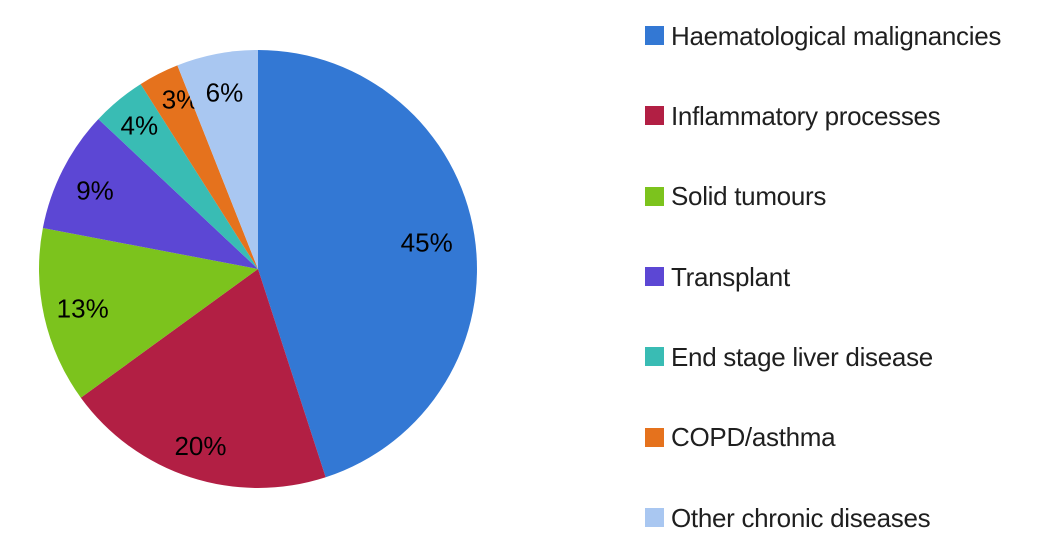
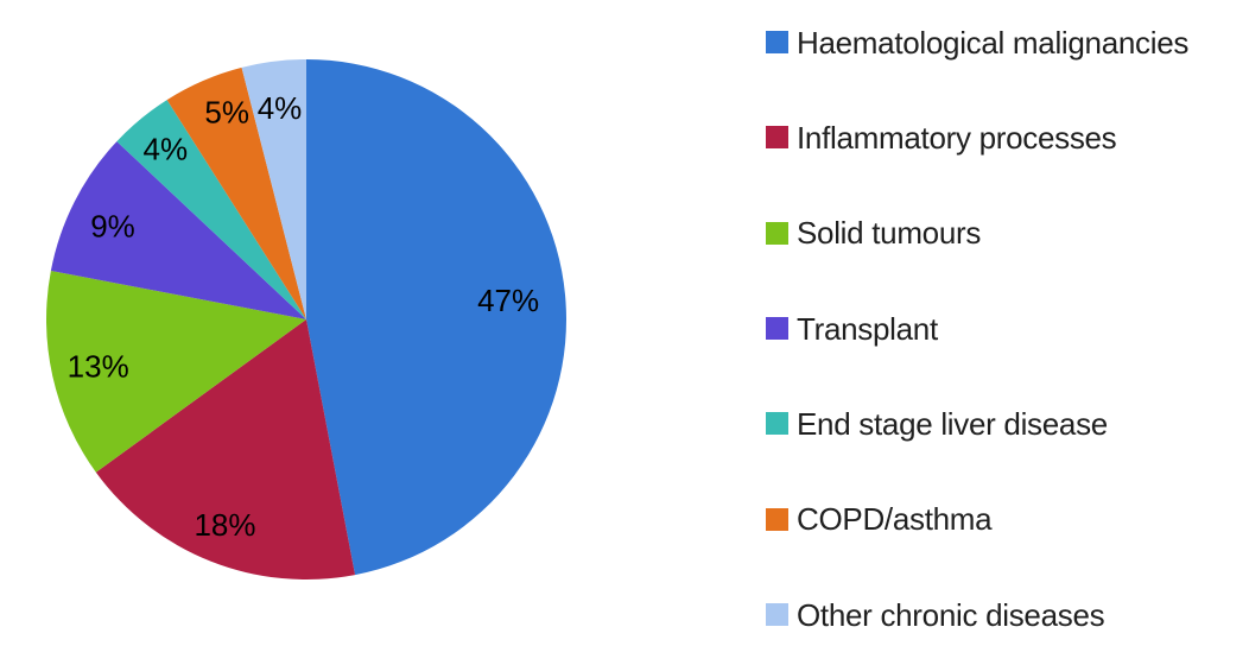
Haematological malignancies: 45% -> 47%
Inflammatory processes: 20% -> 18%
COPD/asthma: 3% -> 5%
Other chronic diseases: 6% -> 4%
